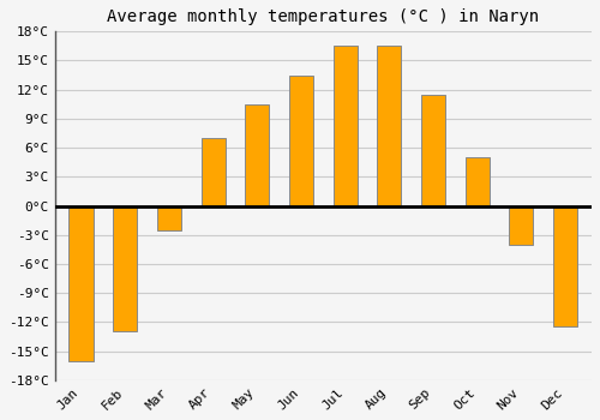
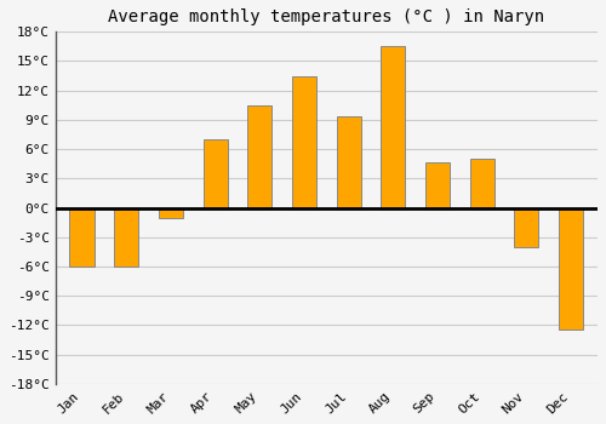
Jan: -16.0°C -> -6.0°C
Feb: -13.0°C -> -6.0°C
Mar: -2.5°C -> -1.0°C
Jul: 16.5°C -> 9.4°C
Sep: 11.5°C -> 4.6°C
